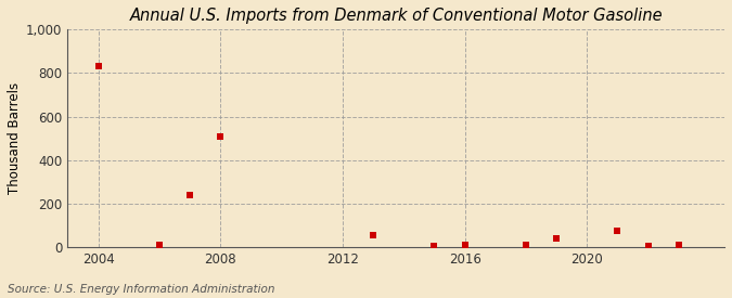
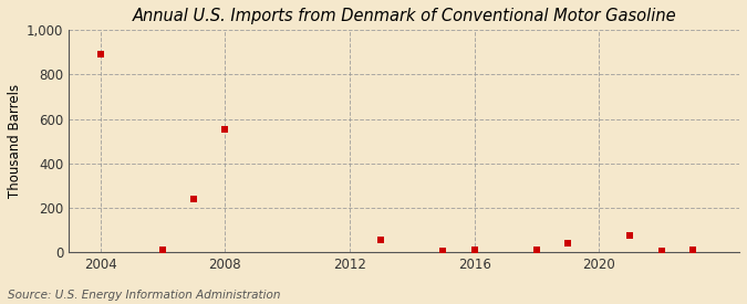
2004: 830 -> 890
2008: 510 -> 555
